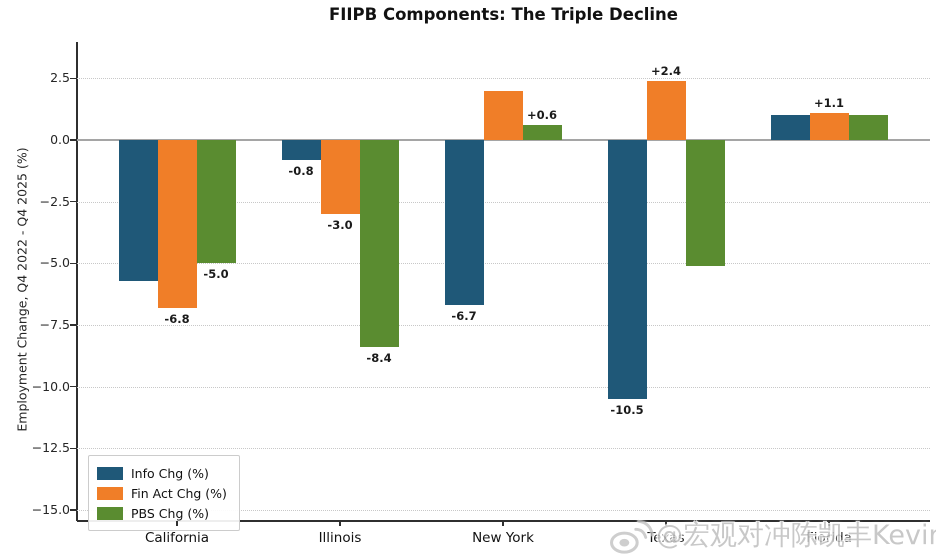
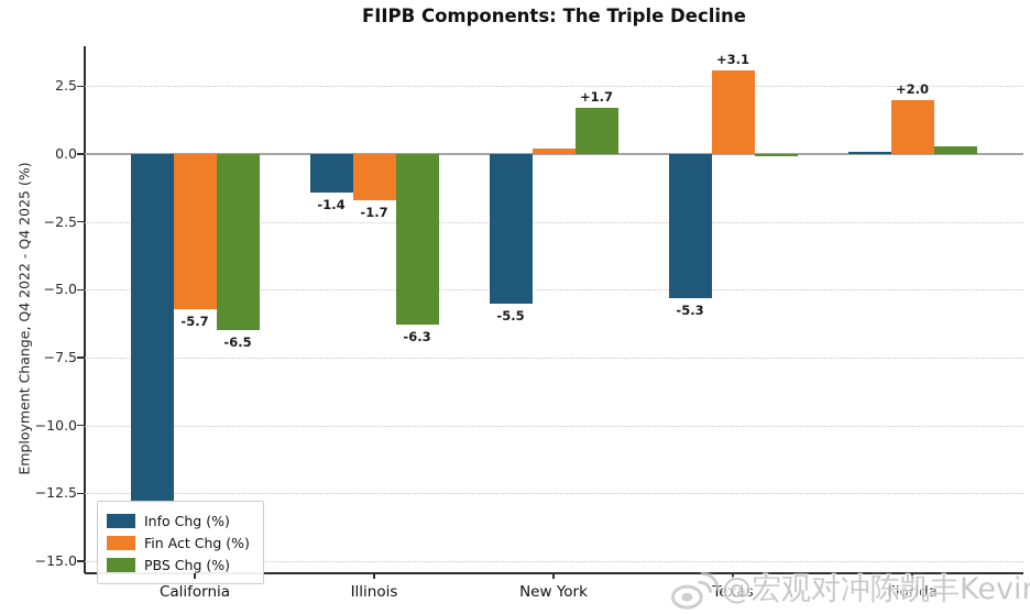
Info Chg (%)/California: -5.7 -> -12.8
Fin Act Chg (%)/California: -6.8 -> -5.7
PBS Chg (%)/California: -5.0 -> -6.5
Info Chg (%)/Illinois: -0.8 -> -1.4
Fin Act Chg (%)/Illinois: -3.0 -> -1.7
PBS Chg (%)/Illinois: -8.4 -> -6.3
Info Chg (%)/New York: -6.7 -> -5.5
Fin Act Chg (%)/New York: 2.0 -> 0.2
PBS Chg (%)/New York: +0.6 -> +1.7
Info Chg (%)/Texas: -10.5 -> -5.3
Fin Act Chg (%)/Texas: +2.4 -> +3.1
PBS Chg (%)/Texas: -5.1 -> -0.1
Info Chg (%)/Florida: 1.0 -> 0.1
Fin Act Chg (%)/Florida: +1.1 -> +2.0
PBS Chg (%)/Florida: 1.0 -> 0.3
